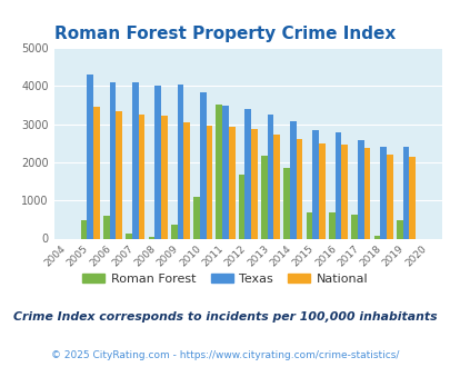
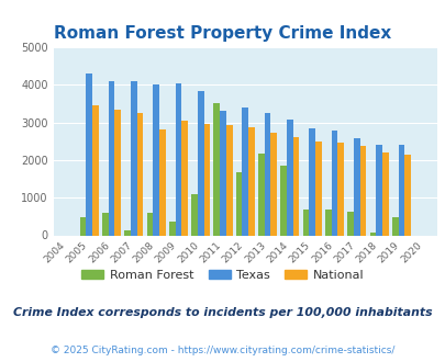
Roman Forest/2008: 30 -> 600
National/2008: 3220 -> 2800
Texas/2011: 3490 -> 3300
